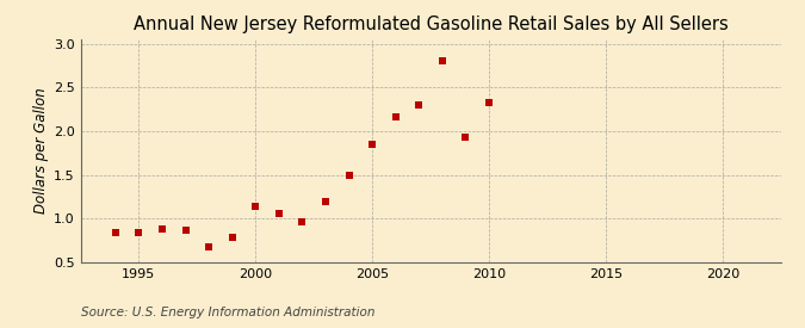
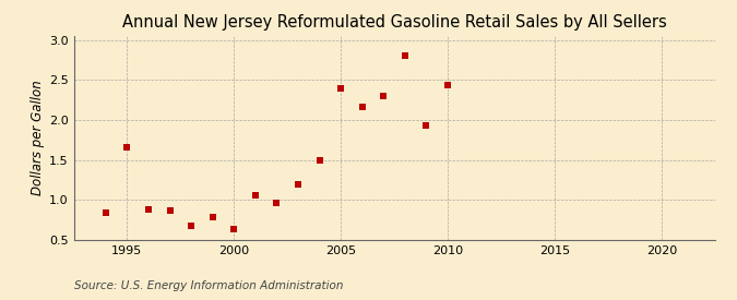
1995: 0.84 -> 1.66
2000: 1.14 -> 0.64
2005: 1.85 -> 2.40
2010: 2.33 -> 2.44
